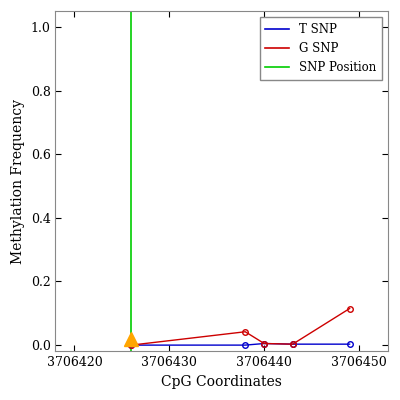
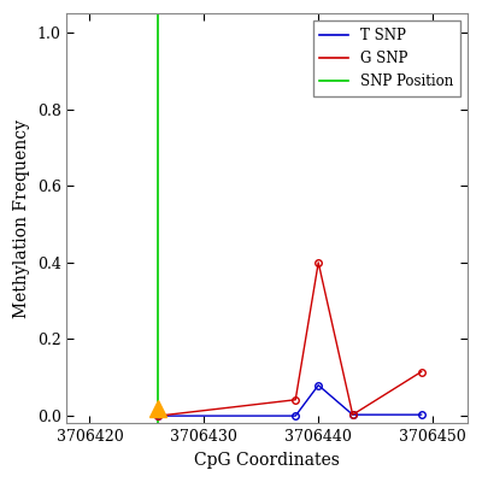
T SNP/3706440: 0.005 -> 0.080
G SNP/3706440: 0.005 -> 0.400
